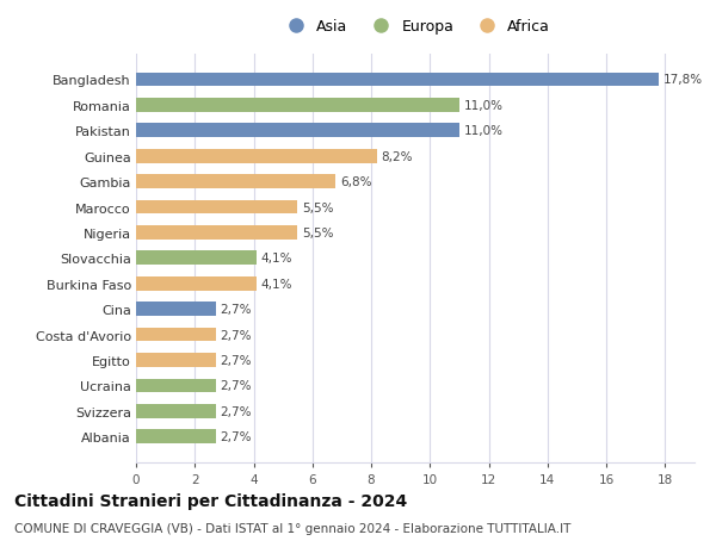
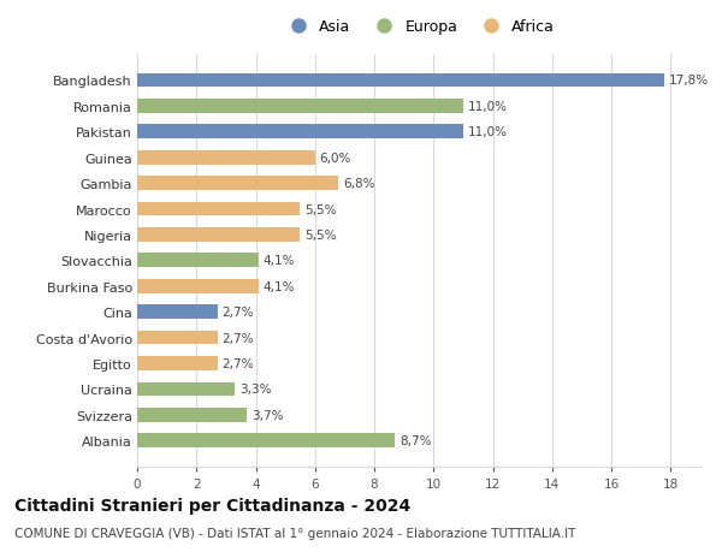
Guinea: 8,2% -> 6,0%
Ucraina: 2,7% -> 3,3%
Svizzera: 2,7% -> 3,7%
Albania: 2,7% -> 8,7%
